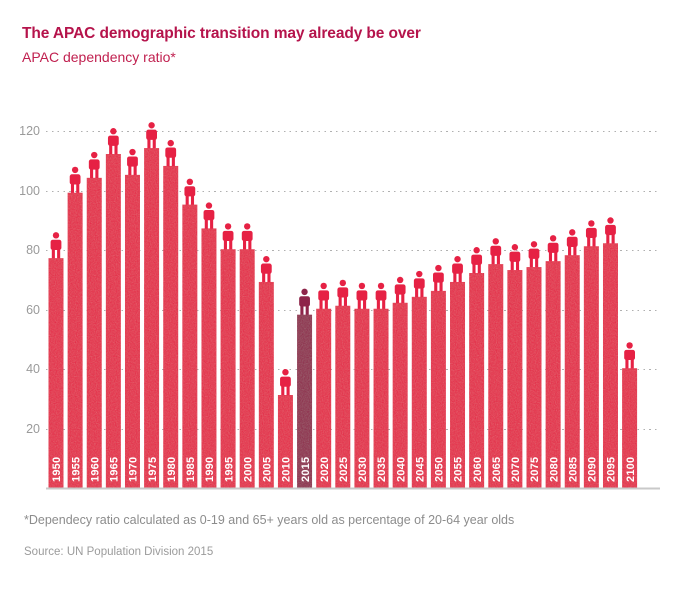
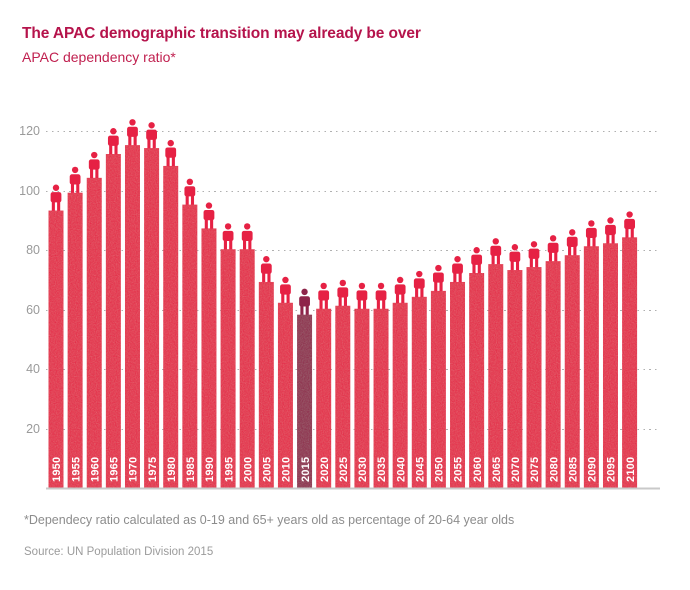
1950: 86 -> 102
1970: 114 -> 124
2010: 40 -> 71
2100: 49 -> 93
